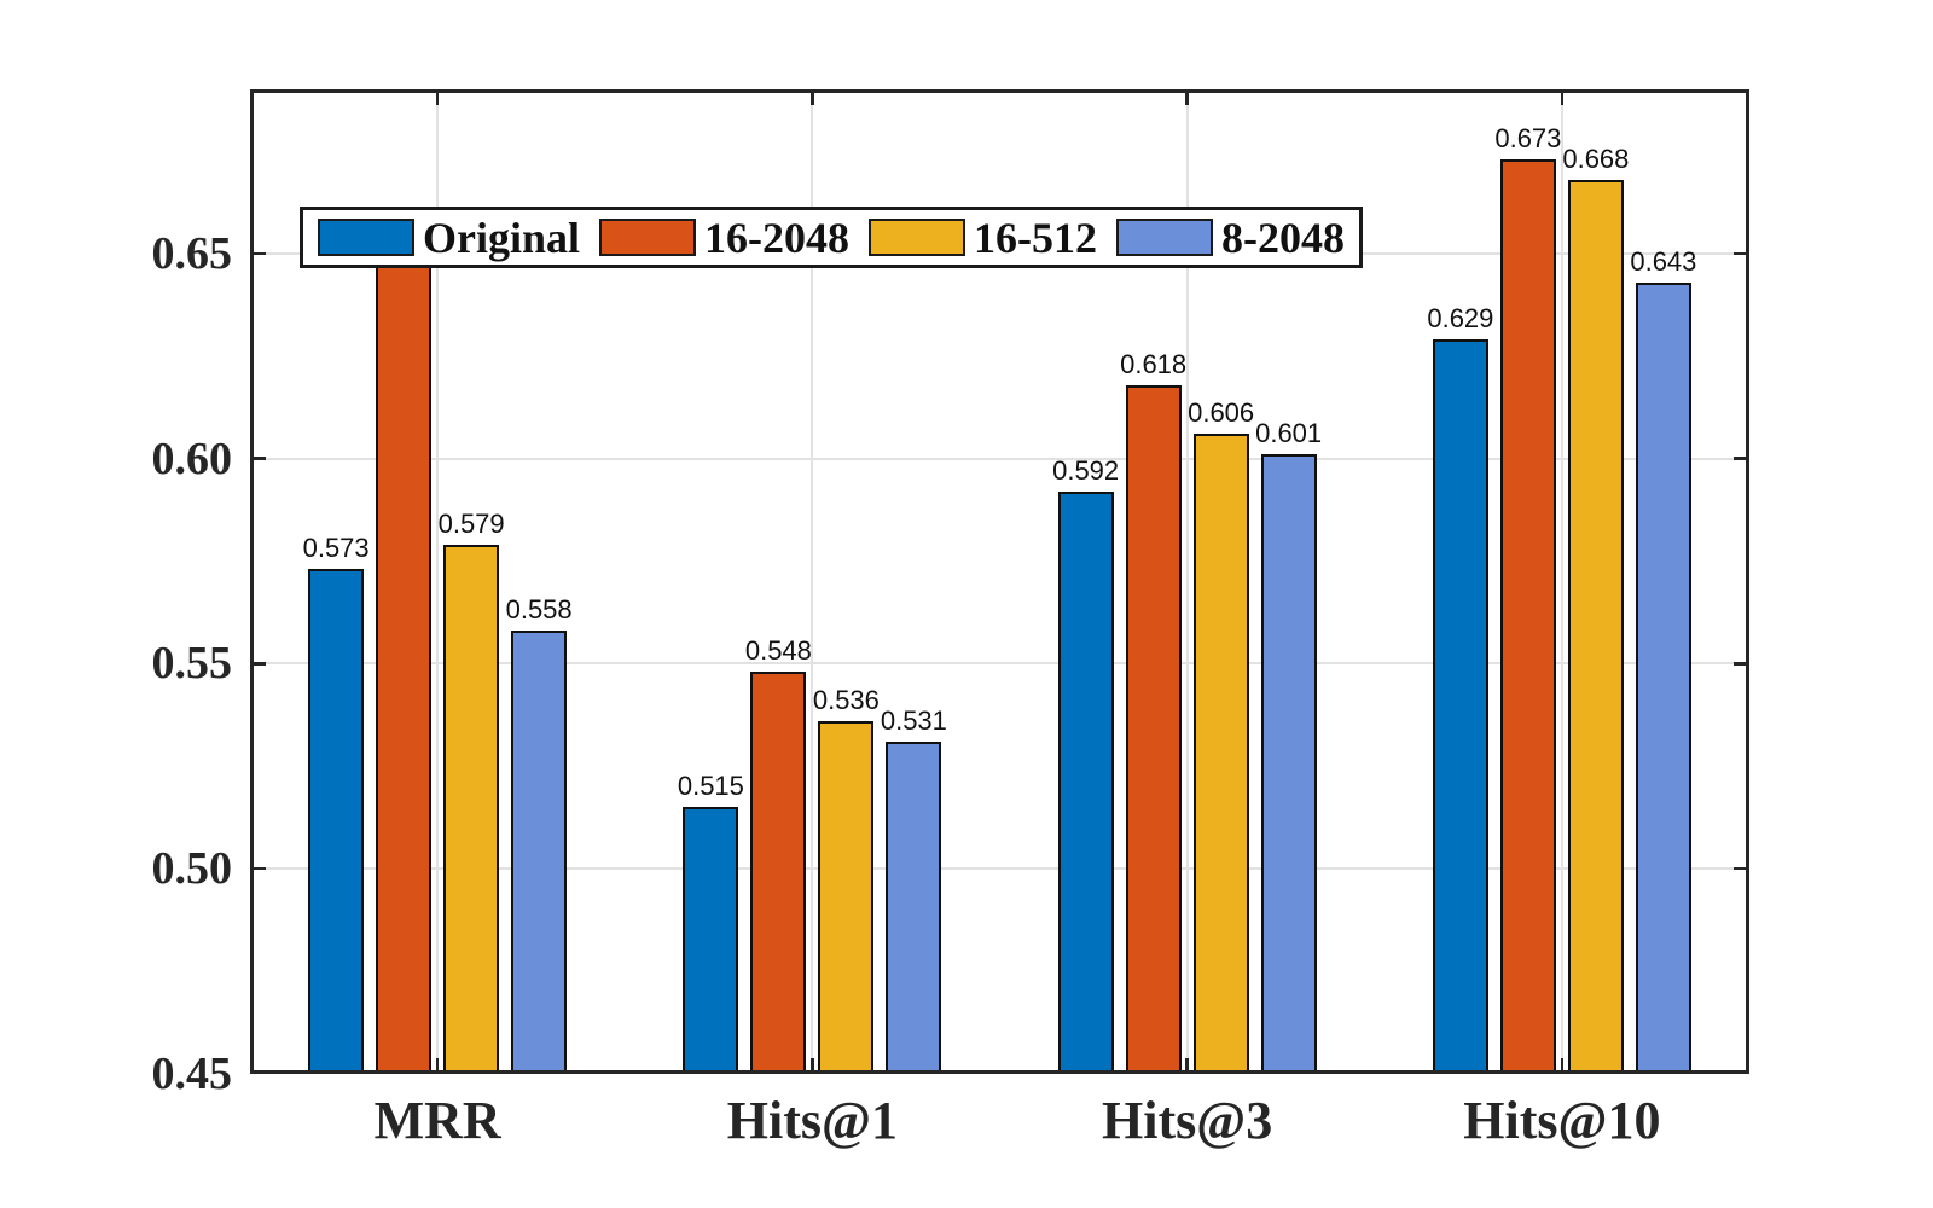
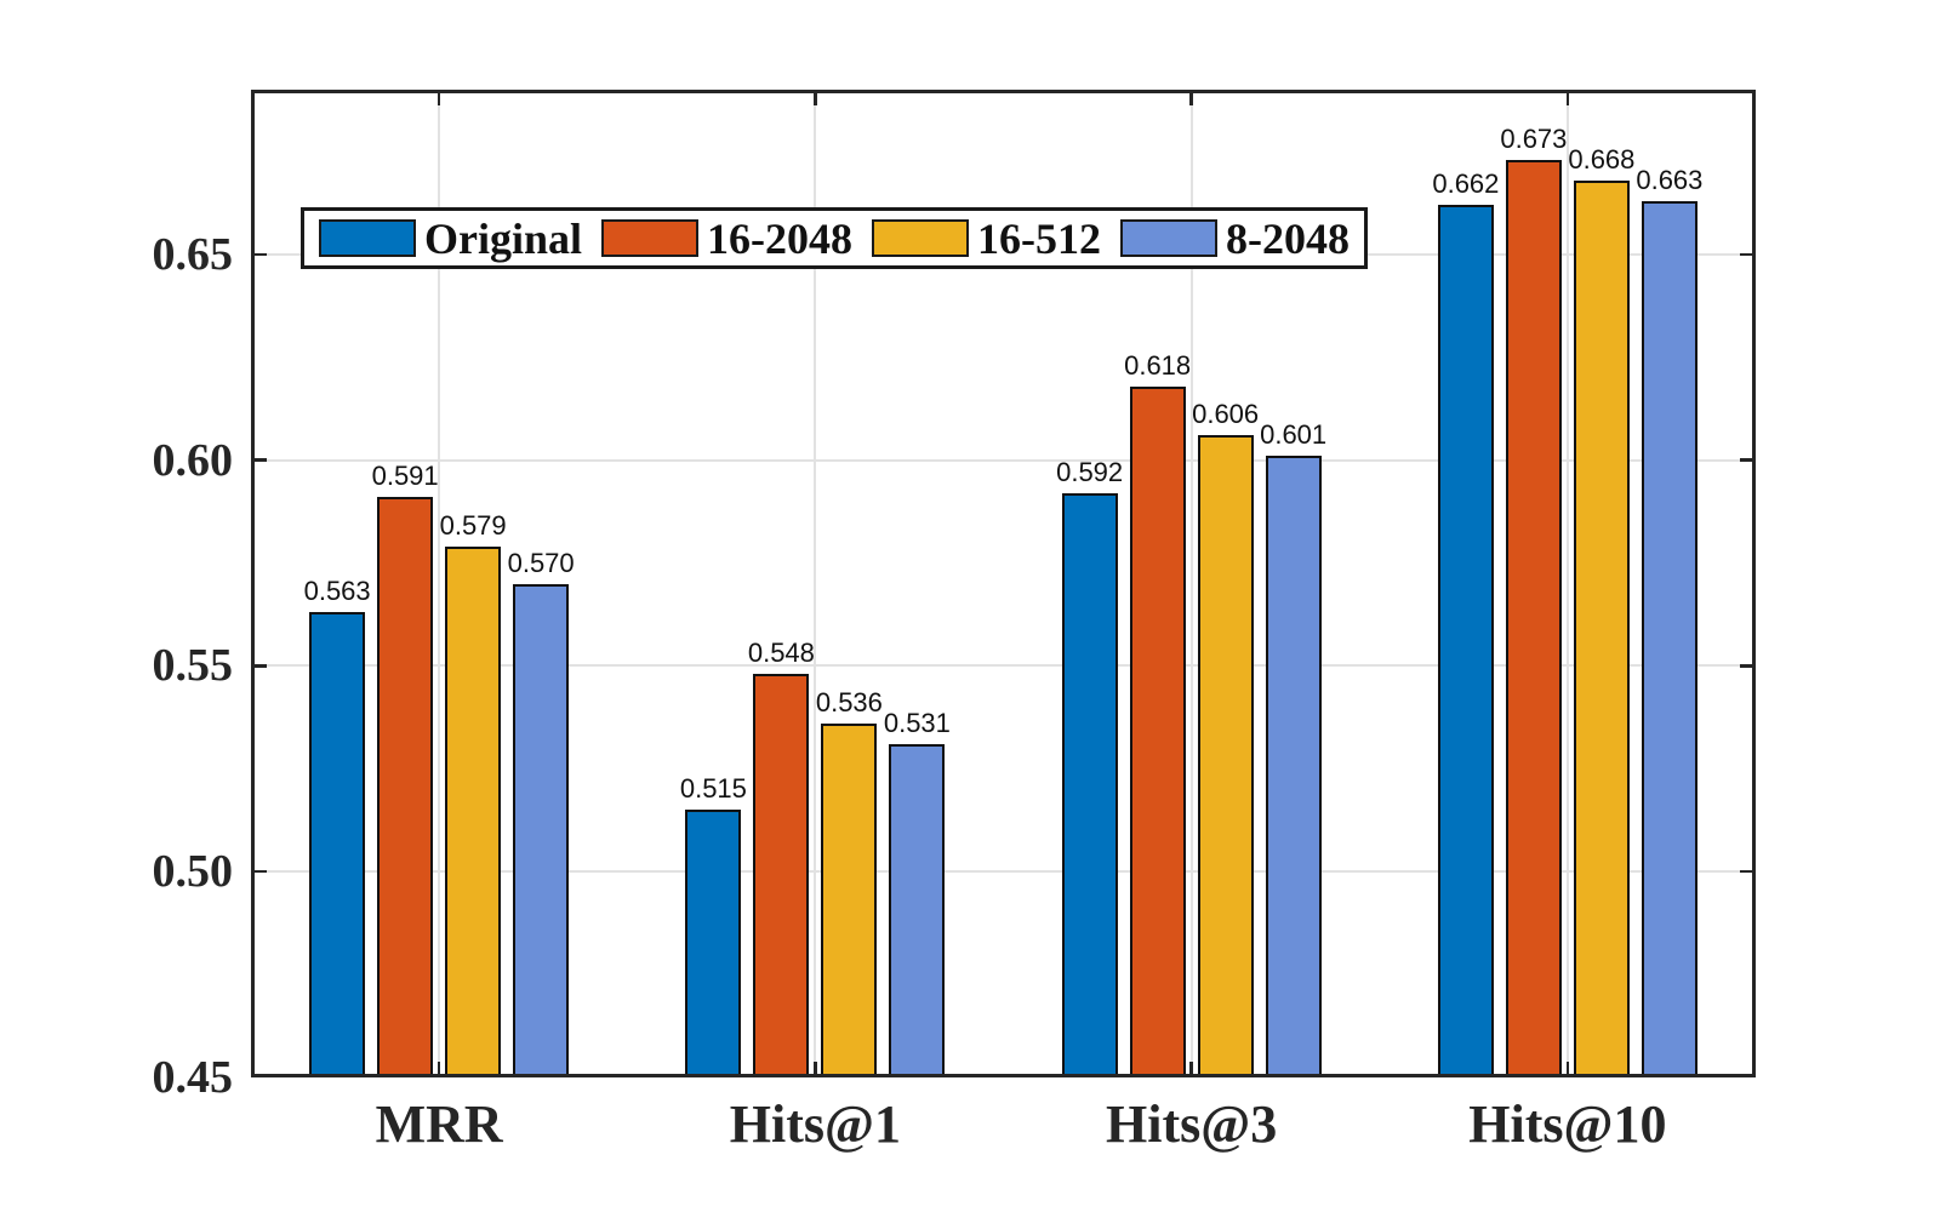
Original/MRR: 0.573 -> 0.563
16-2048/MRR: 0.653 -> 0.591
8-2048/MRR: 0.558 -> 0.570
Original/Hits@10: 0.629 -> 0.662
8-2048/Hits@10: 0.643 -> 0.663
